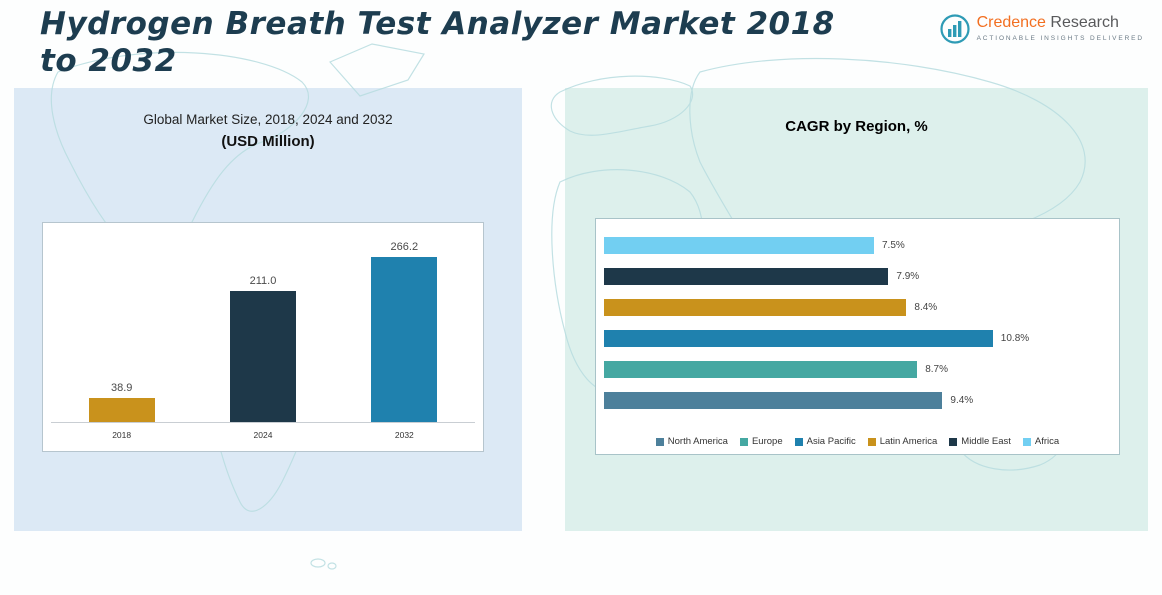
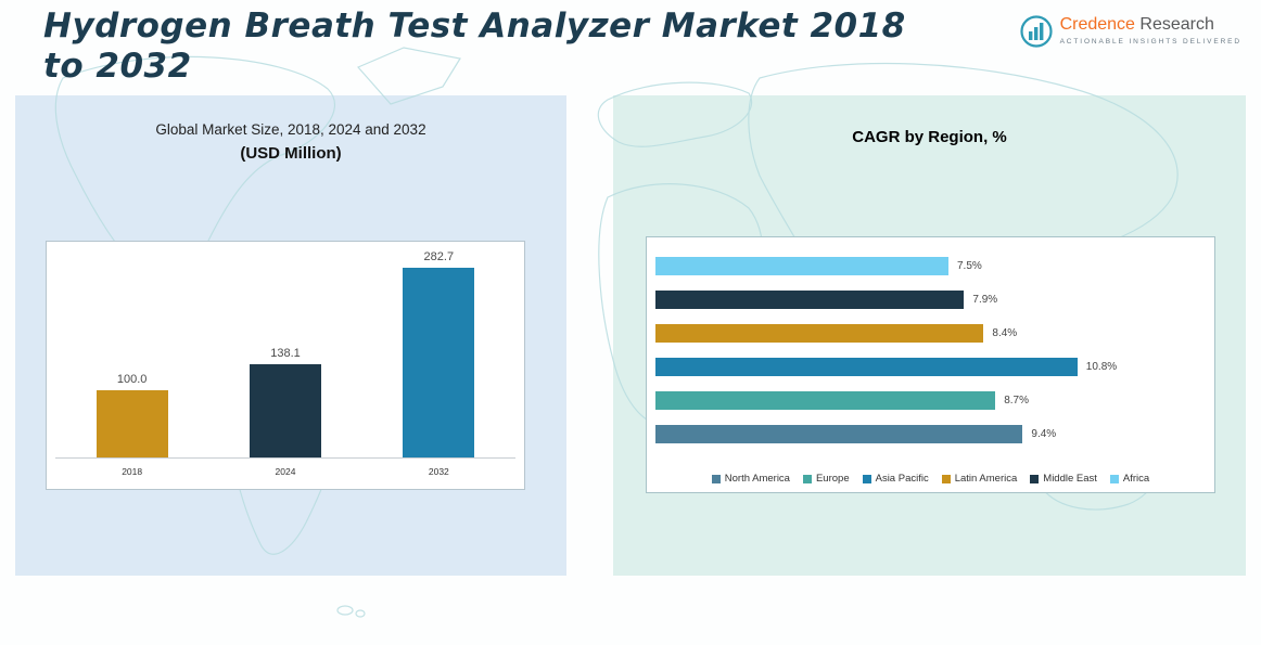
Global Market Size, 2018, 2024 and 2032 (USD Million)/2018: 38.9 -> 100.0
Global Market Size, 2018, 2024 and 2032 (USD Million)/2024: 211.0 -> 138.1
Global Market Size, 2018, 2024 and 2032 (USD Million)/2032: 266.2 -> 282.7
